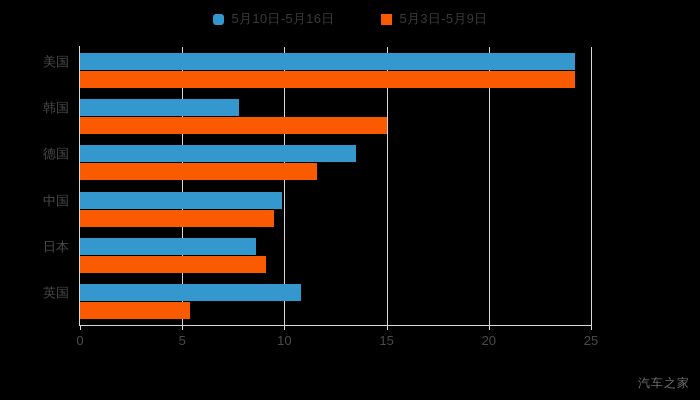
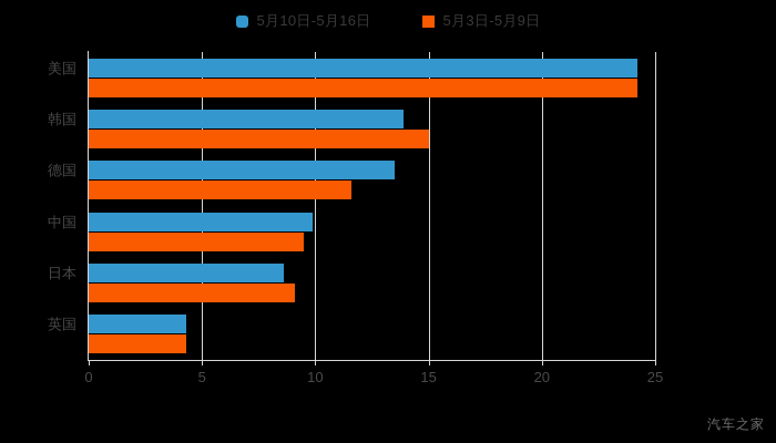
5月10日-5月16日/韩国: 7.8 -> 13.9
5月10日-5月16日/英国: 10.8 -> 4.3
5月3日-5月9日/英国: 5.4 -> 4.3
